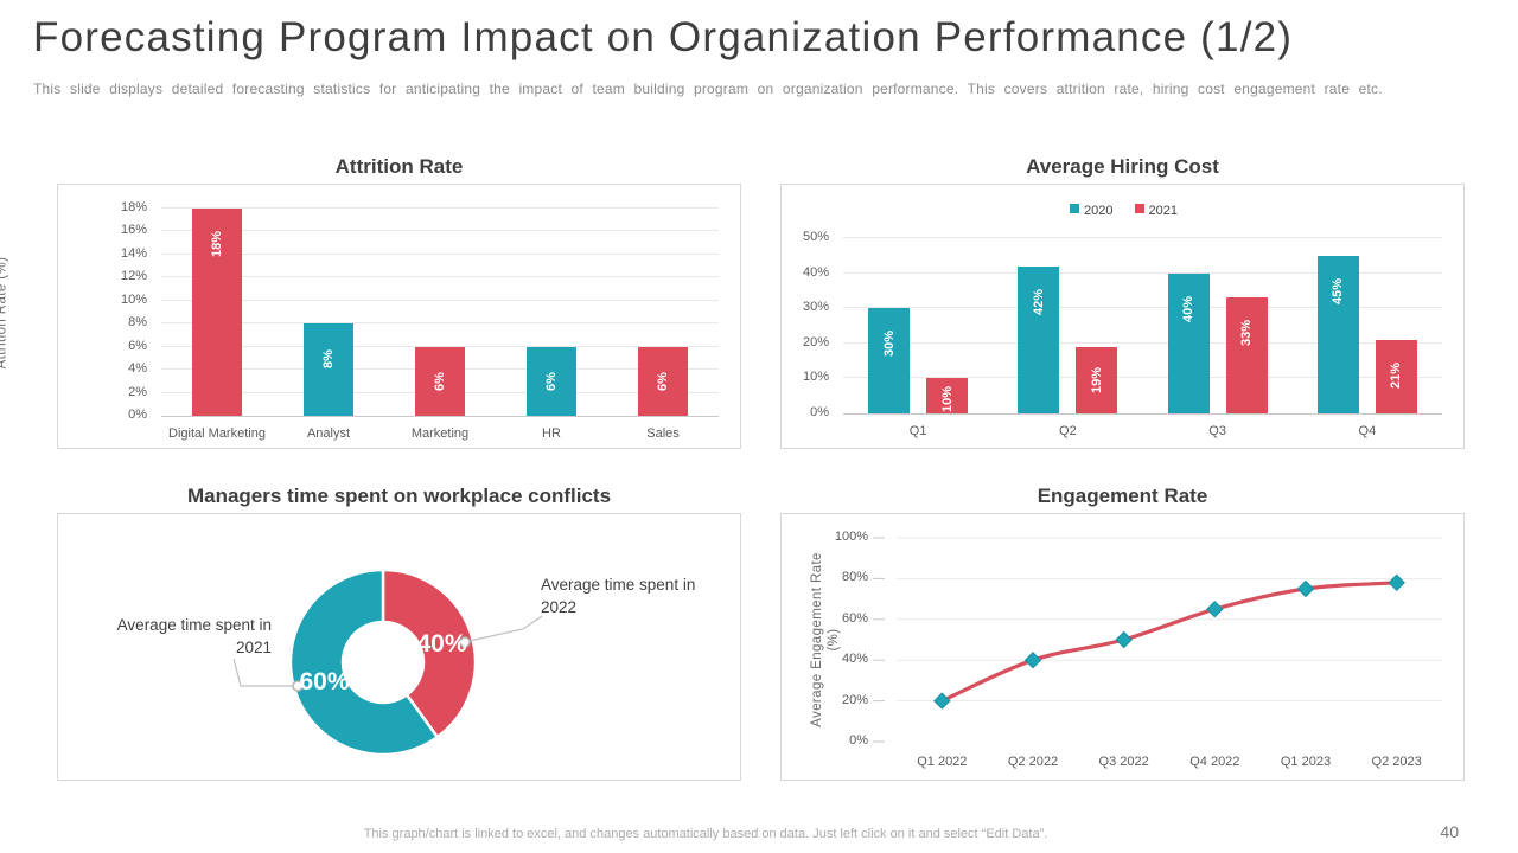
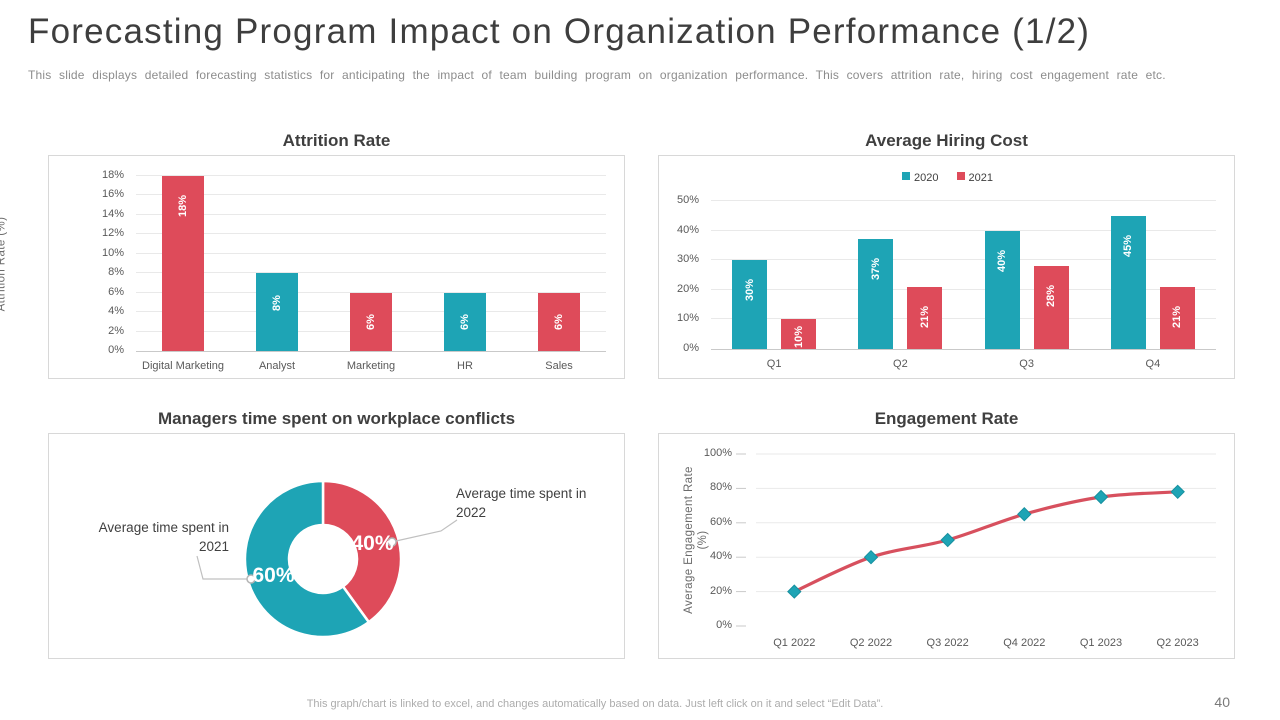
Average Hiring Cost/2020/Q2: 42% -> 37%
Average Hiring Cost/2021/Q2: 19% -> 21%
Average Hiring Cost/2021/Q3: 33% -> 28%
